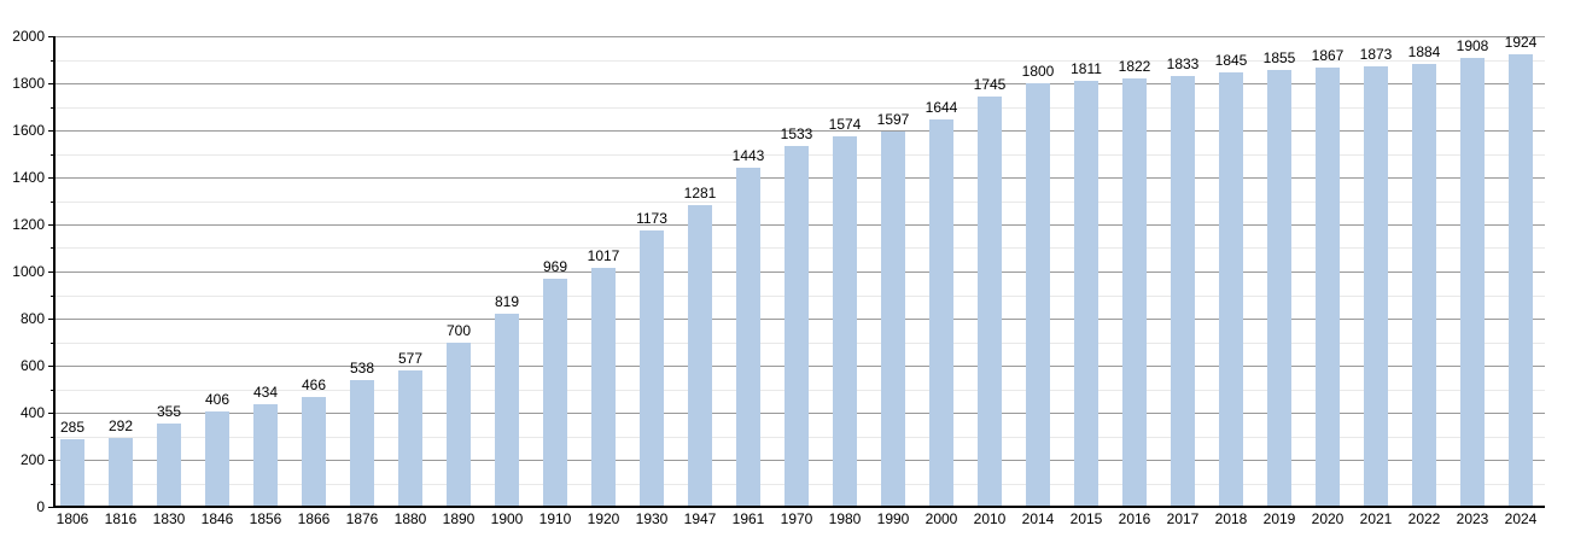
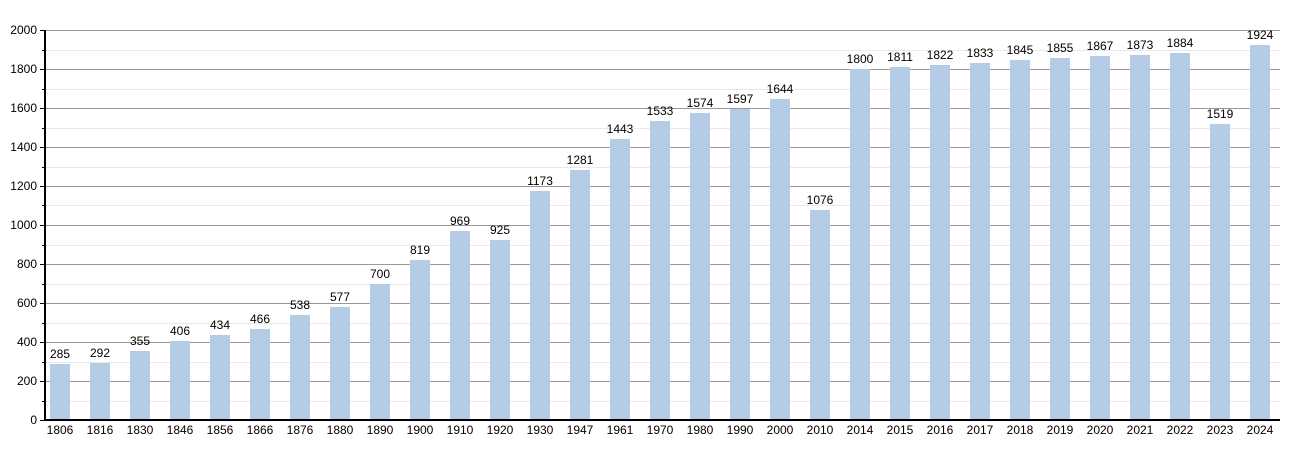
1920: 1017 -> 925
2010: 1745 -> 1076
2023: 1908 -> 1519
